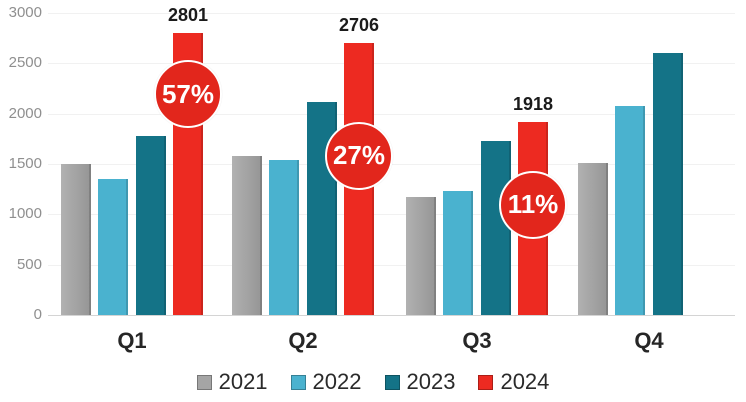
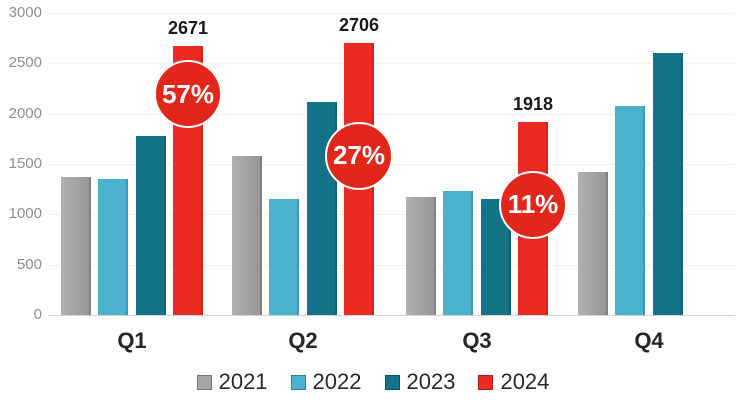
2021/Q1: 1500 -> 1370
2024/Q1: 2801 -> 2671
2022/Q2: 1540 -> 1150
2023/Q3: 1730 -> 1150
2021/Q4: 1510 -> 1420
